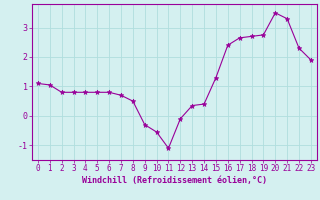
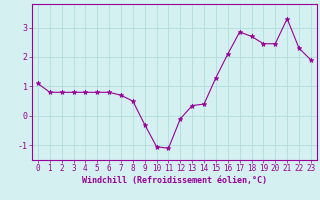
1: 1.05 -> 0.80
10: -0.55 -> -1.05
16: 2.40 -> 2.10
17: 2.65 -> 2.85
19: 2.75 -> 2.45
20: 3.50 -> 2.45
